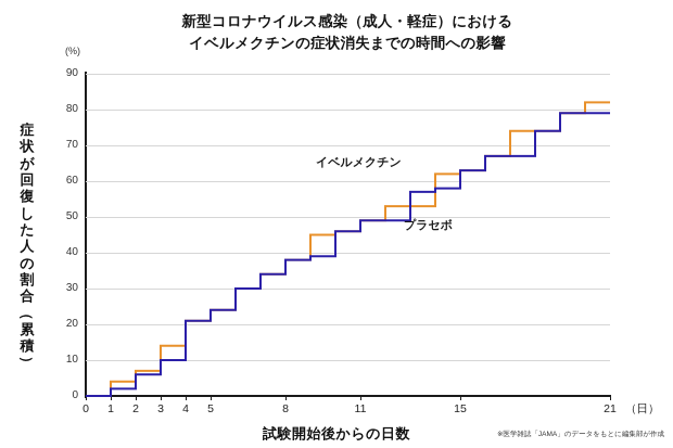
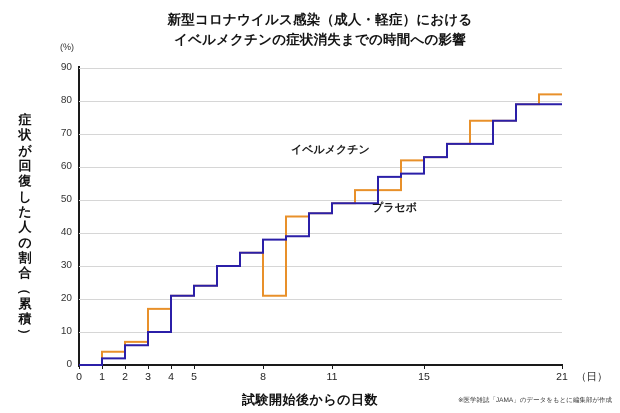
イベルメクチン/3: 14 -> 17
イベルメクチン/8: 38 -> 21
